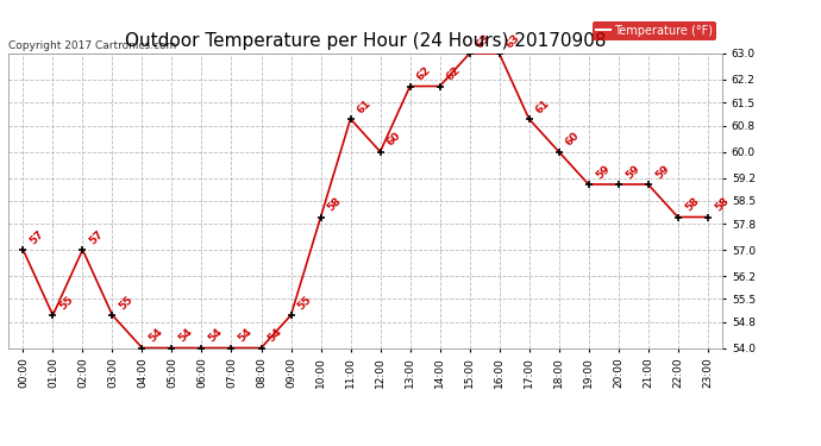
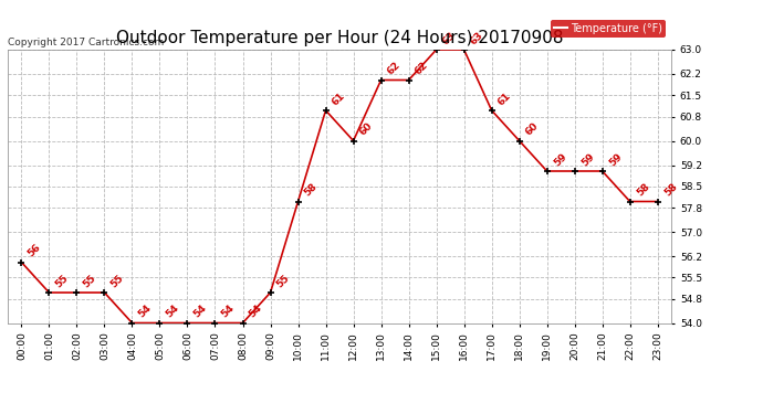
00:00: 57 -> 56
02:00: 57 -> 55
